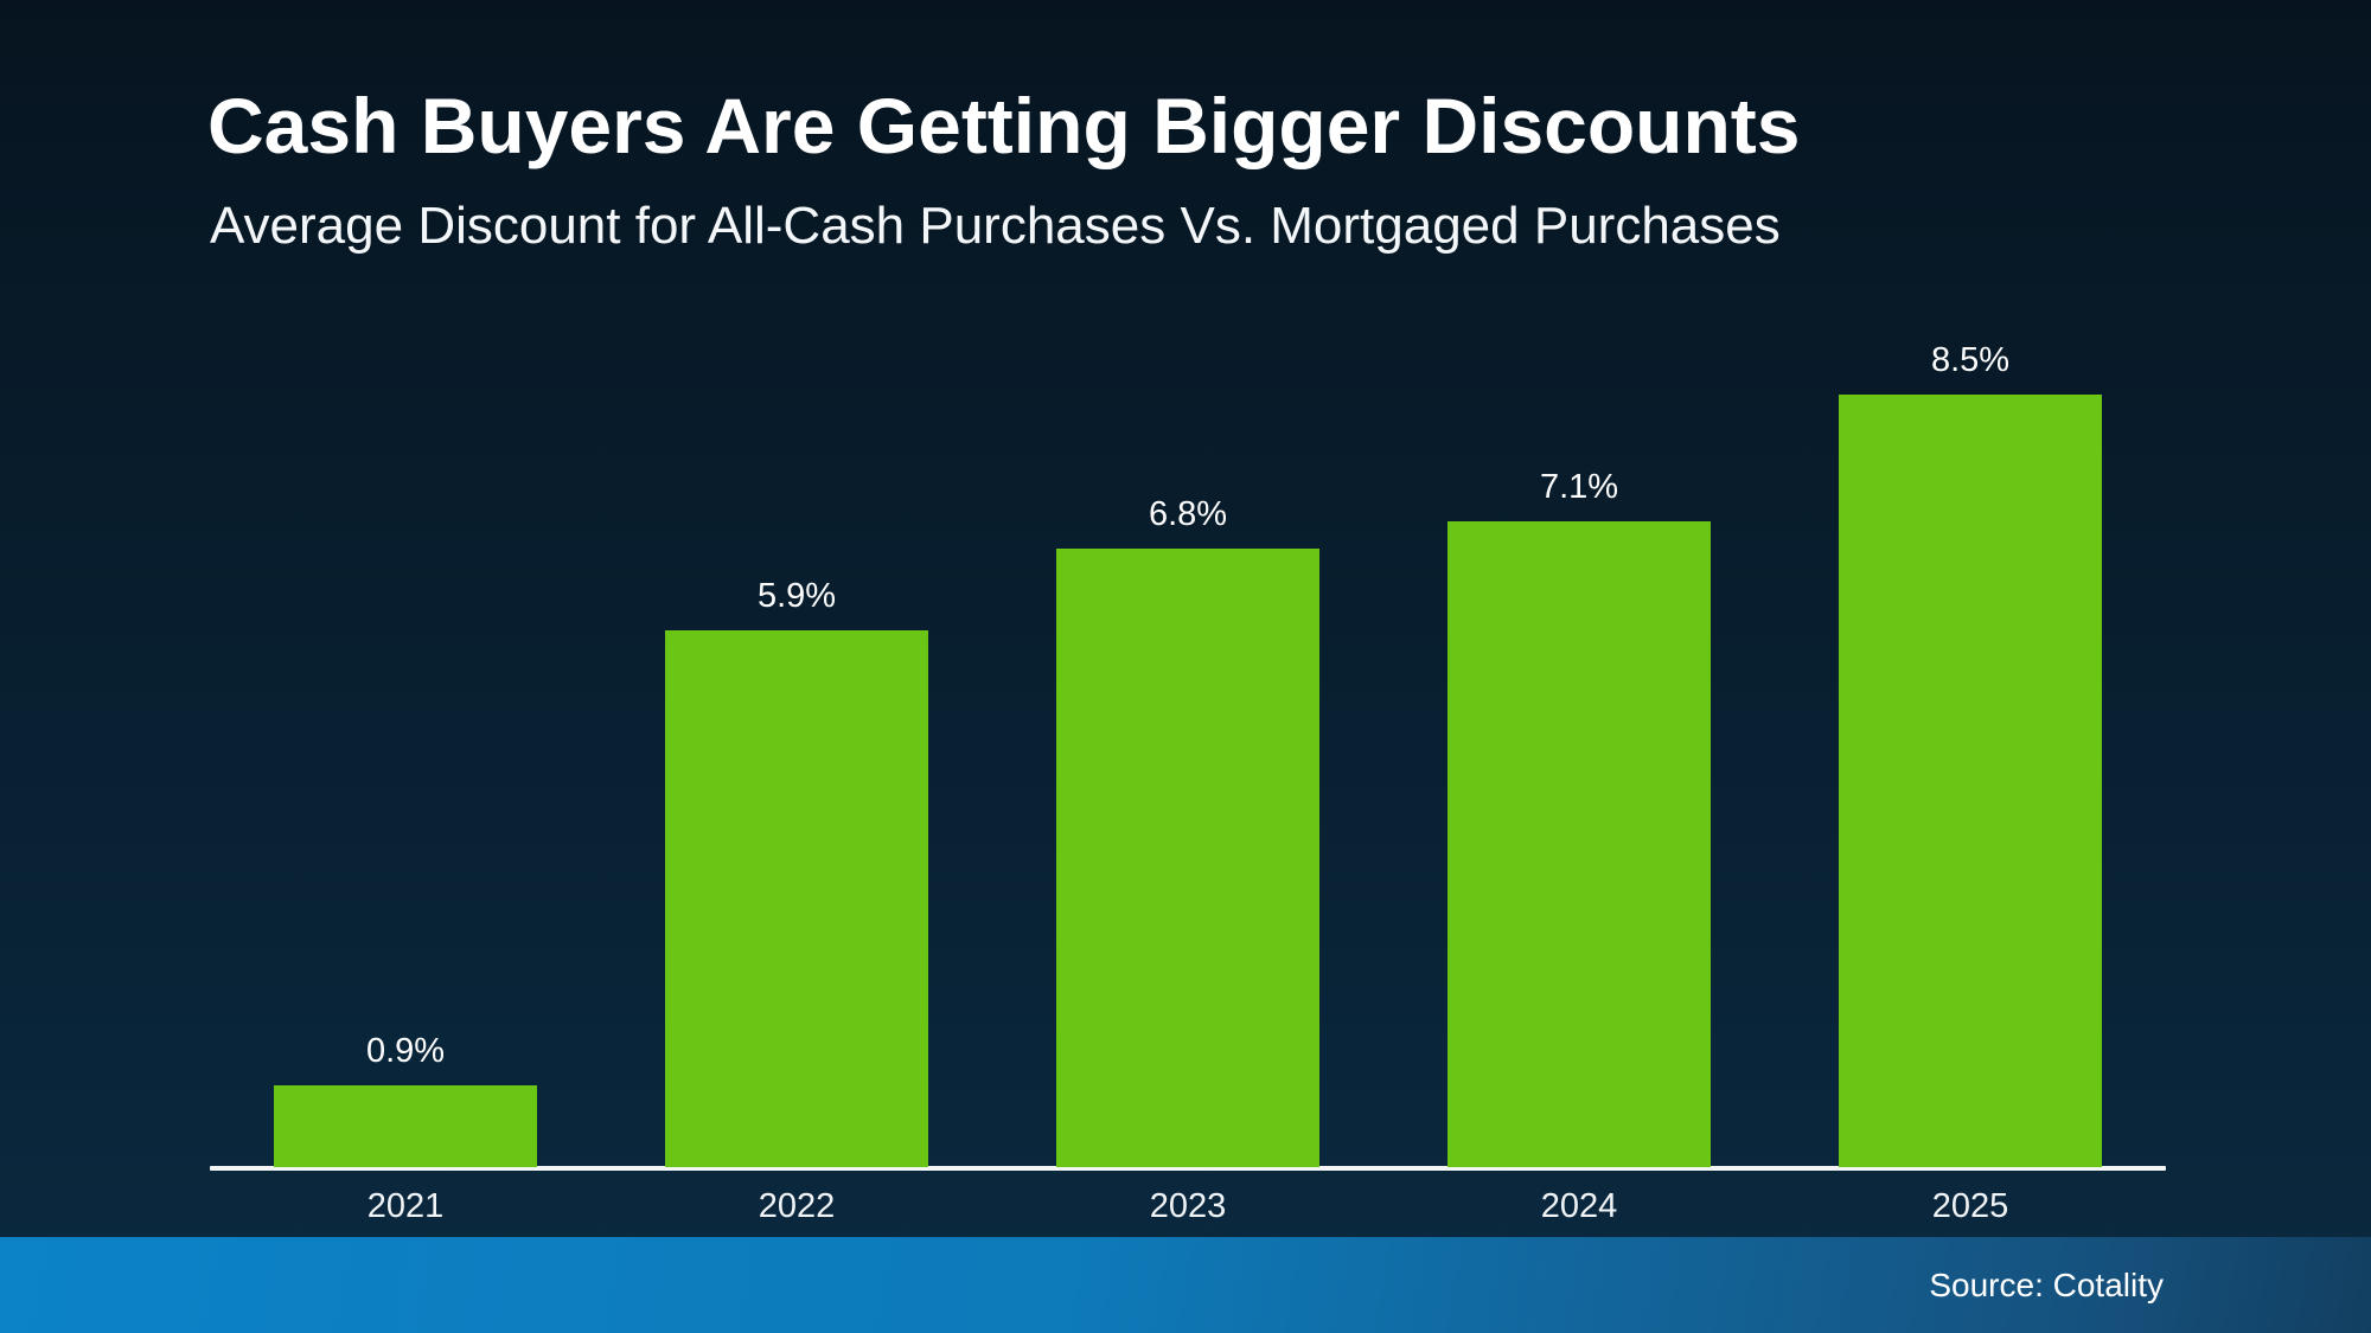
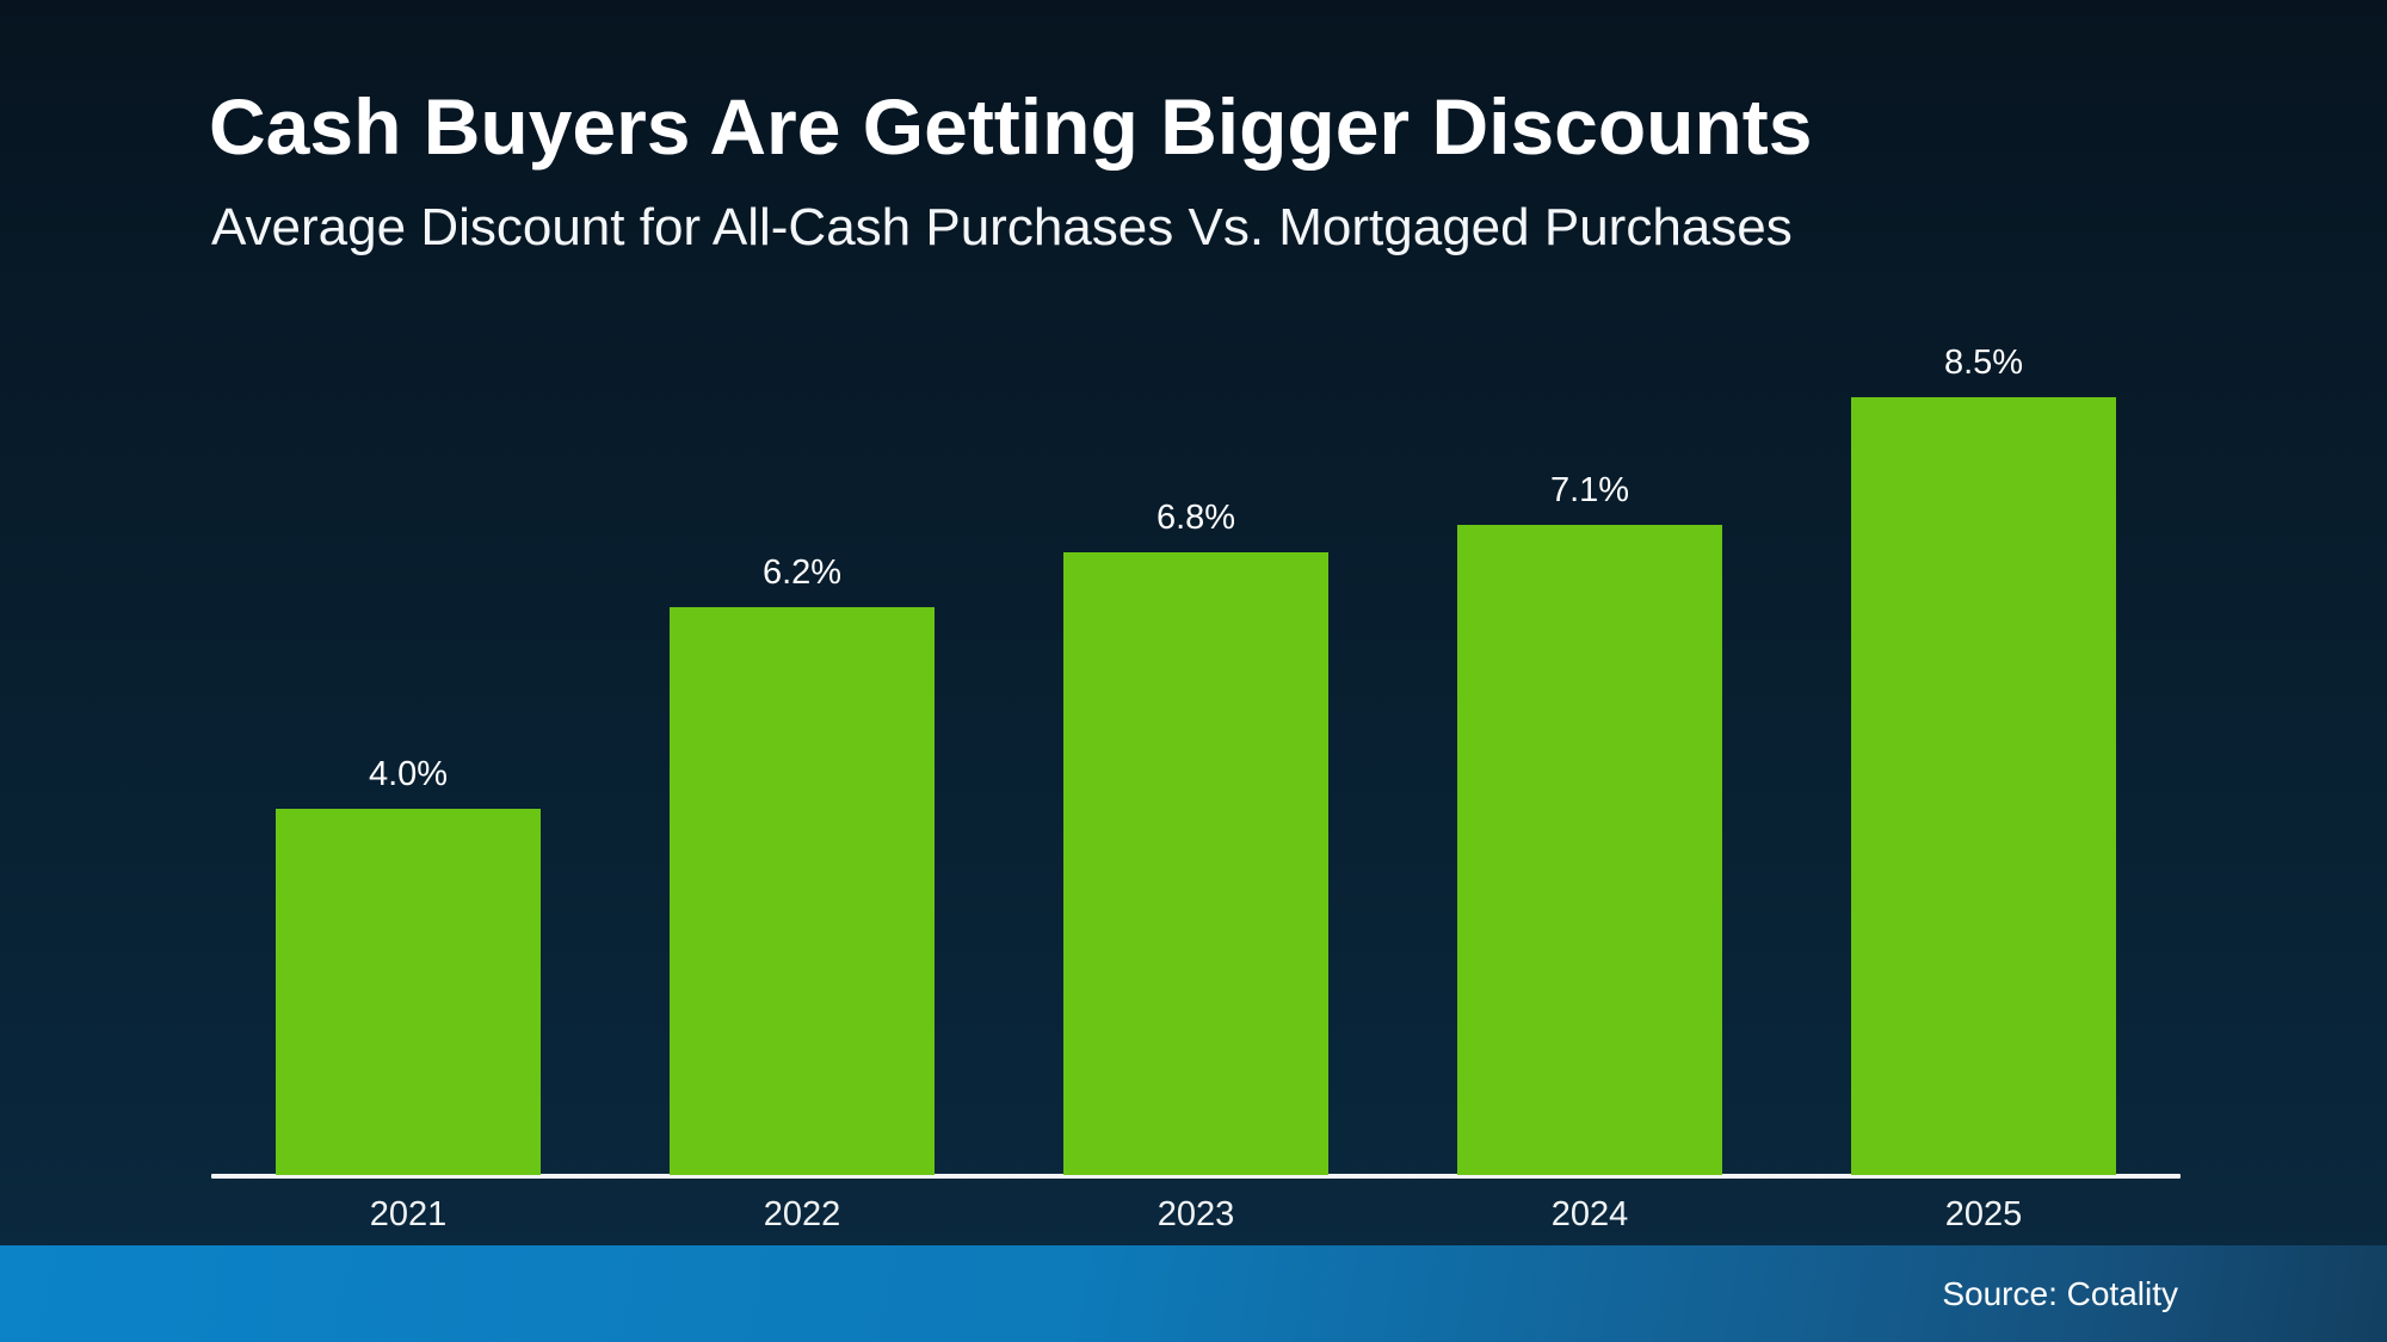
2021: 0.9% -> 4.0%
2022: 5.9% -> 6.2%
